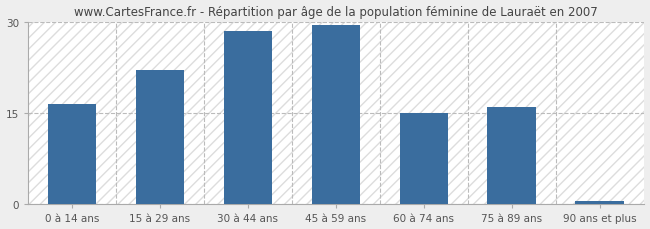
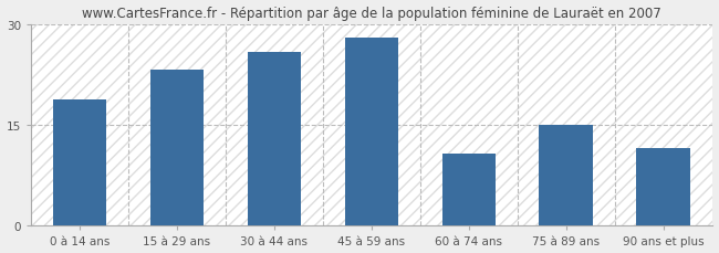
0 à 14 ans: 16.5 -> 18.8
15 à 29 ans: 22.0 -> 23.2
30 à 44 ans: 28.5 -> 25.8
45 à 59 ans: 29.5 -> 28.0
60 à 74 ans: 15.0 -> 10.8
75 à 89 ans: 16.0 -> 15.0
90 ans et plus: 0.5 -> 11.6
